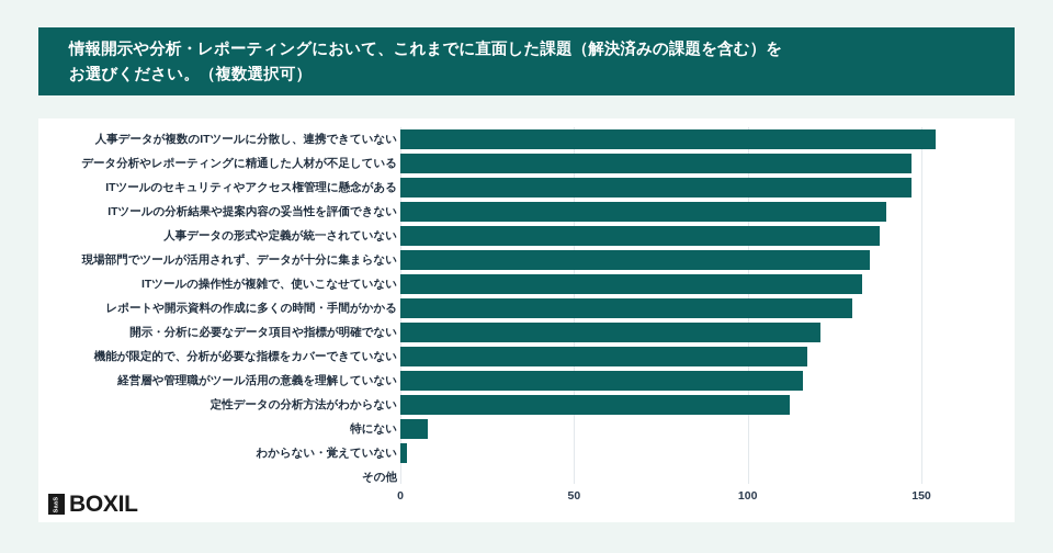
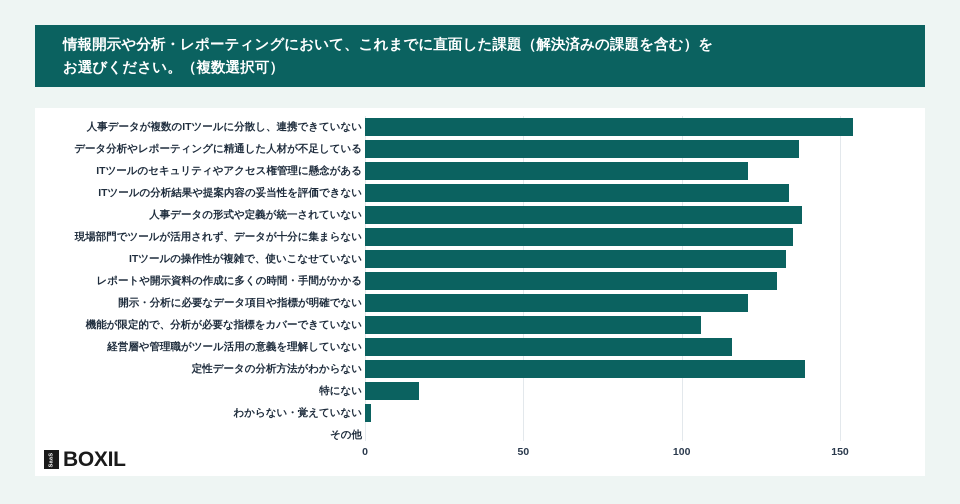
データ分析やレポーティングに精通した人材が不足している: 147 -> 137
ITツールのセキュリティやアクセス権管理に懸念がある: 147 -> 121
ITツールの分析結果や提案内容の妥当性を評価できない: 140 -> 134
機能が限定的で、分析が必要な指標をカバーできていない: 117 -> 106
定性データの分析方法がわからない: 112 -> 139
特にない: 8 -> 17
